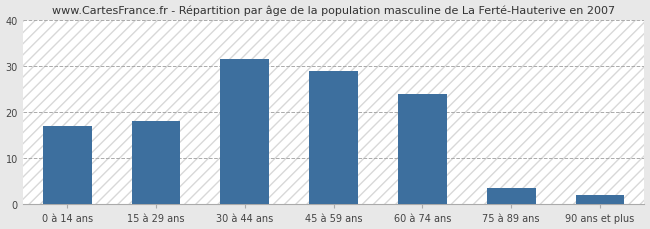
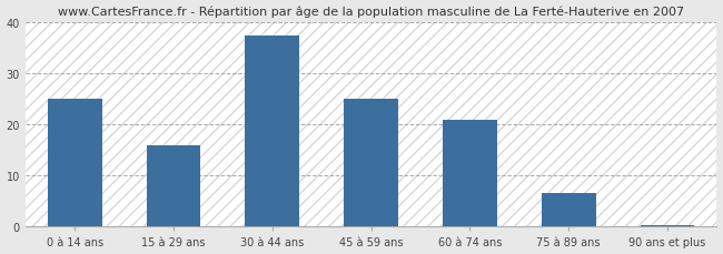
0 à 14 ans: 17.0 -> 25.0
15 à 29 ans: 18.0 -> 16.0
30 à 44 ans: 31.5 -> 37.5
45 à 59 ans: 29.0 -> 25.0
60 à 74 ans: 24.0 -> 21.0
75 à 89 ans: 3.5 -> 6.5
90 ans et plus: 2.0 -> 0.4
